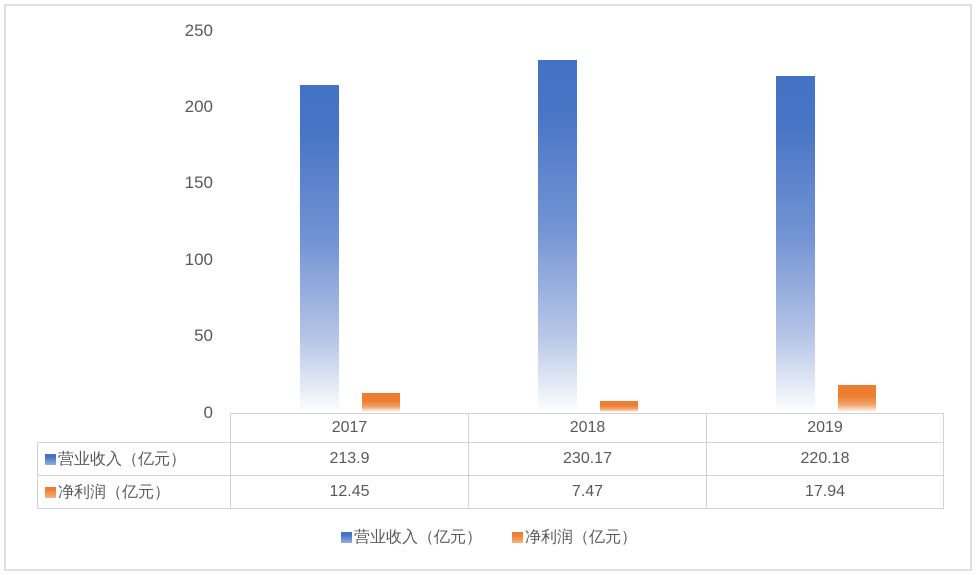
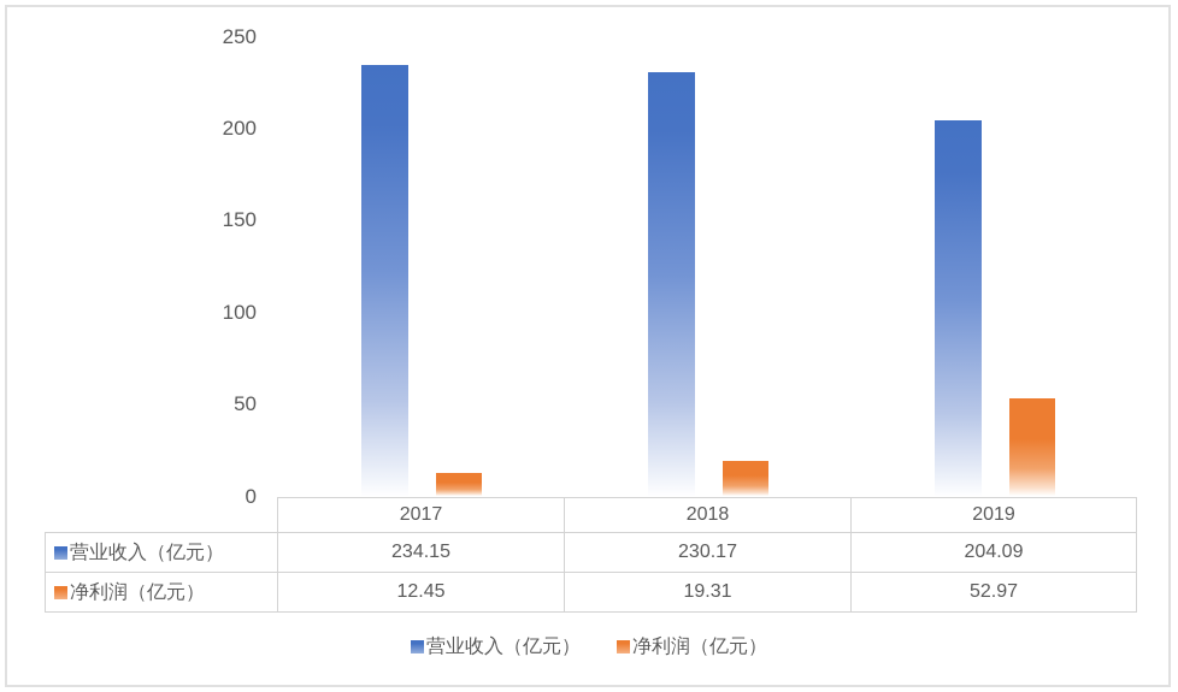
营业收入（亿元）/2017: 213.9 -> 234.15
净利润（亿元）/2018: 7.47 -> 19.31
营业收入（亿元）/2019: 220.18 -> 204.09
净利润（亿元）/2019: 17.94 -> 52.97
